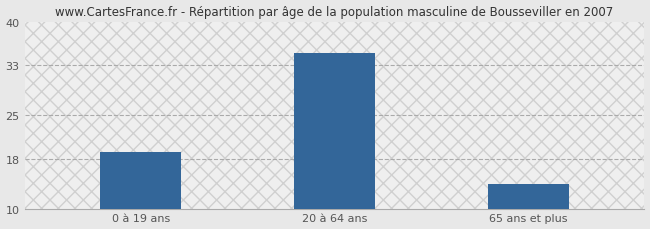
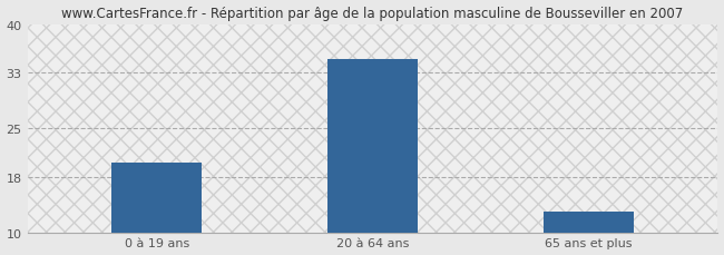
0 à 19 ans: 19 -> 20
65 ans et plus: 14 -> 13
